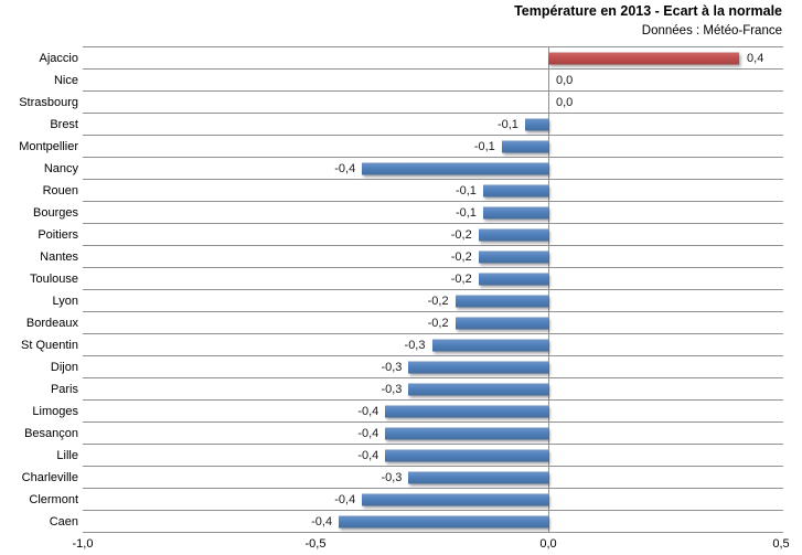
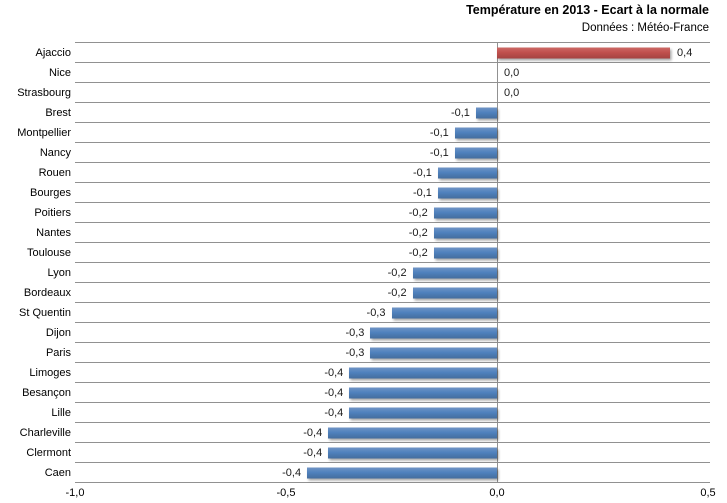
Nancy: -0,4 -> -0,1
Charleville: -0,3 -> -0,4
